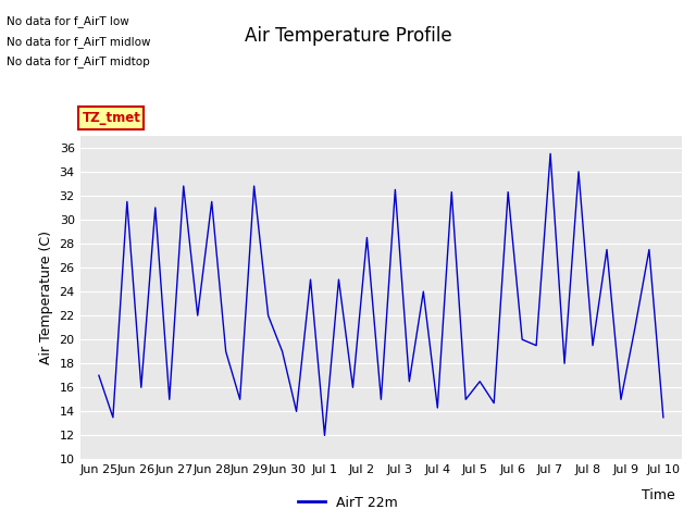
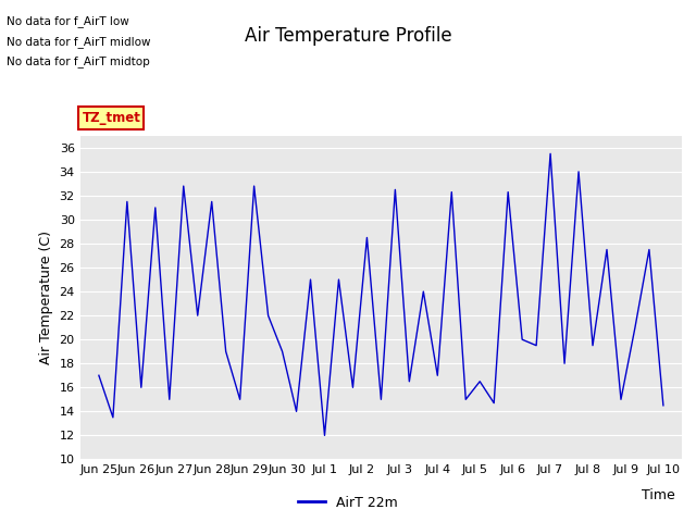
Jul 4: 14.3 -> 17.0
Jul 10: 13.5 -> 14.5
